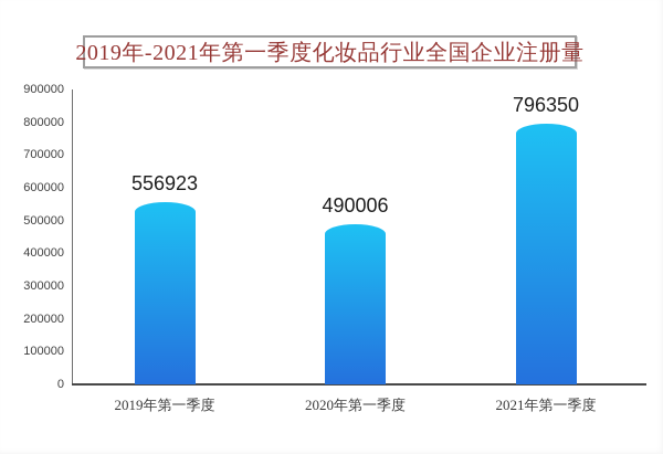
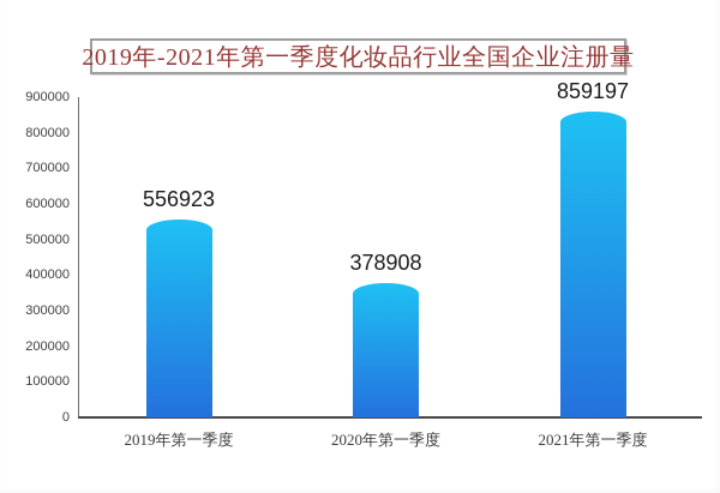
2020年第一季度: 490006 -> 378908
2021年第一季度: 796350 -> 859197
